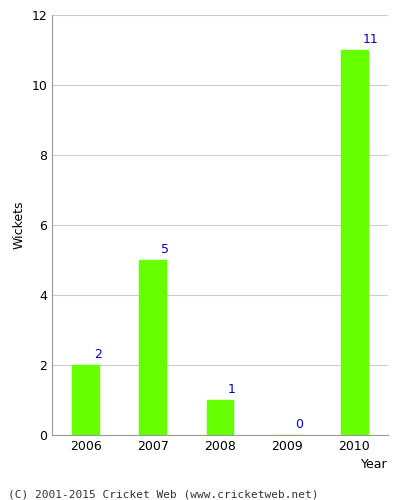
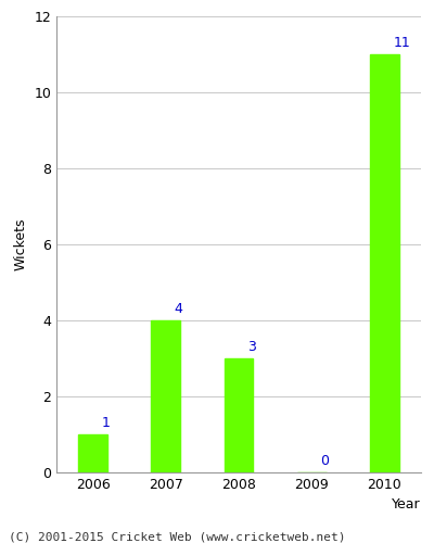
2006: 2 -> 1
2007: 5 -> 4
2008: 1 -> 3
